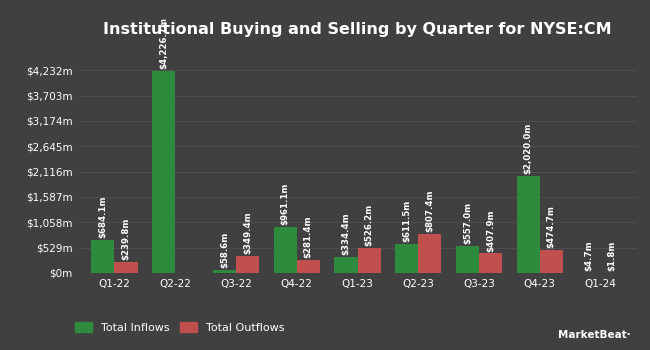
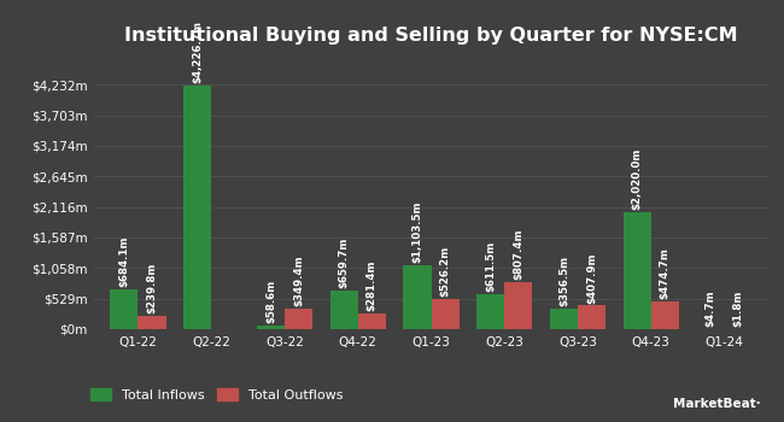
Total Inflows/Q4-22: $961.1m -> $659.7m
Total Inflows/Q1-23: $334.4m -> $1,103.5m
Total Inflows/Q3-23: $557.0m -> $356.5m
